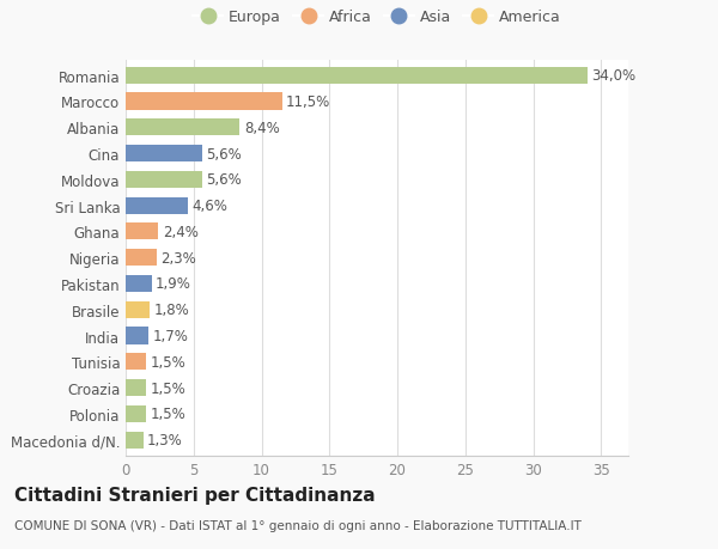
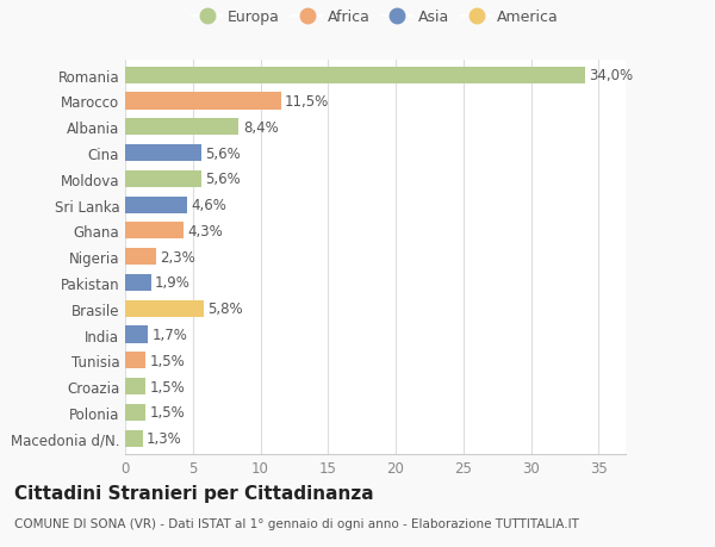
Ghana: 2,4% -> 4,3%
Brasile: 1,8% -> 5,8%
